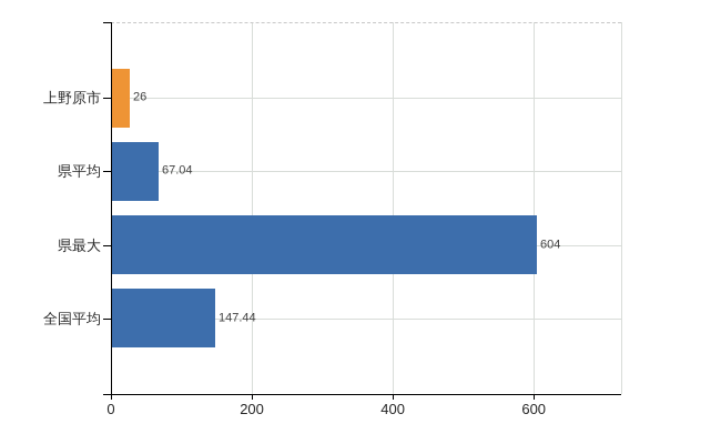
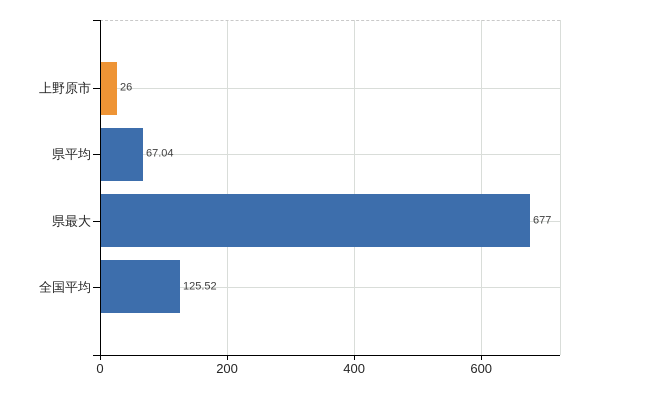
県最大: 604 -> 677
全国平均: 147.44 -> 125.52
